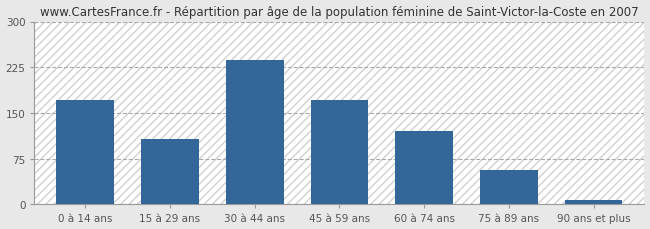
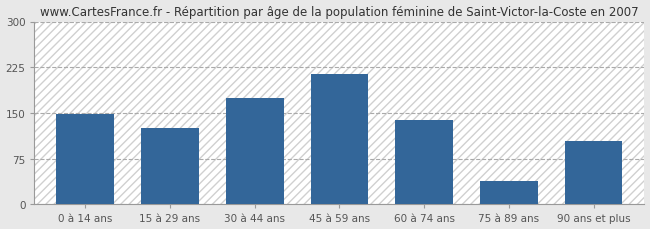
0 à 14 ans: 172 -> 148
15 à 29 ans: 107 -> 126
30 à 44 ans: 237 -> 174
45 à 59 ans: 172 -> 214
60 à 74 ans: 120 -> 138
75 à 89 ans: 57 -> 38
90 ans et plus: 8 -> 104
